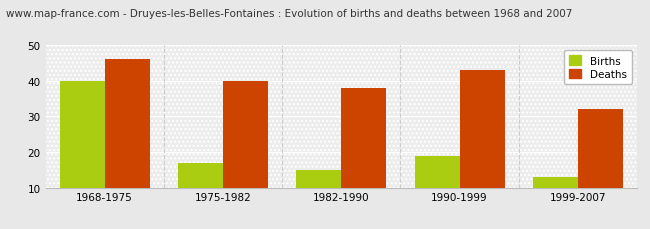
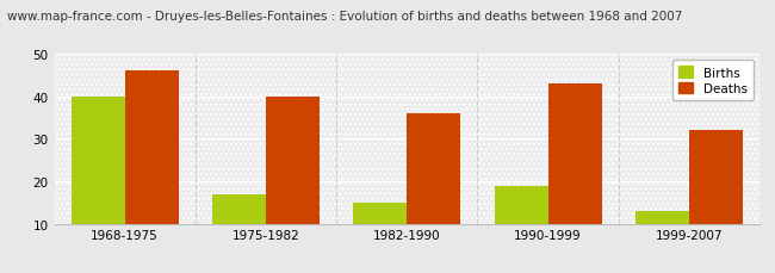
Deaths/1982-1990: 38 -> 36
